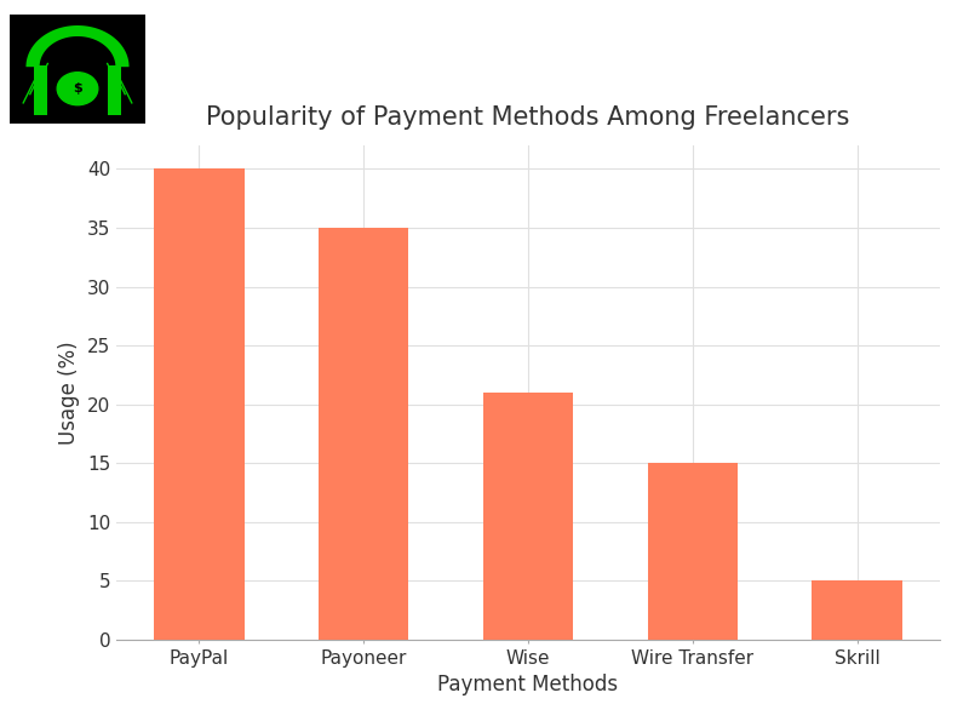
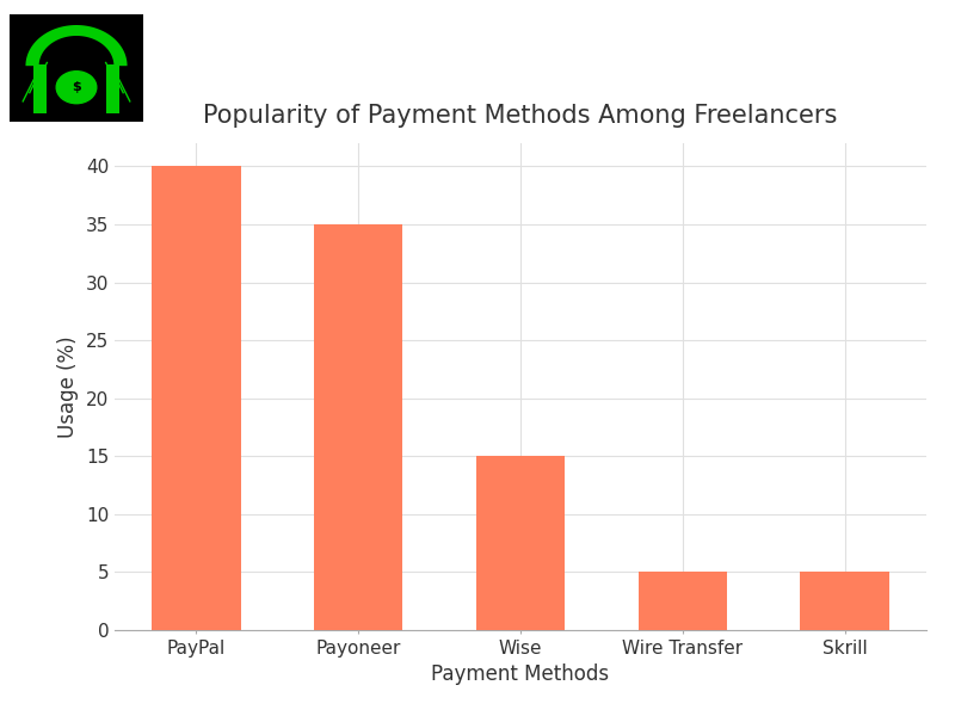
Wise: 21 -> 15
Wire Transfer: 15 -> 5
